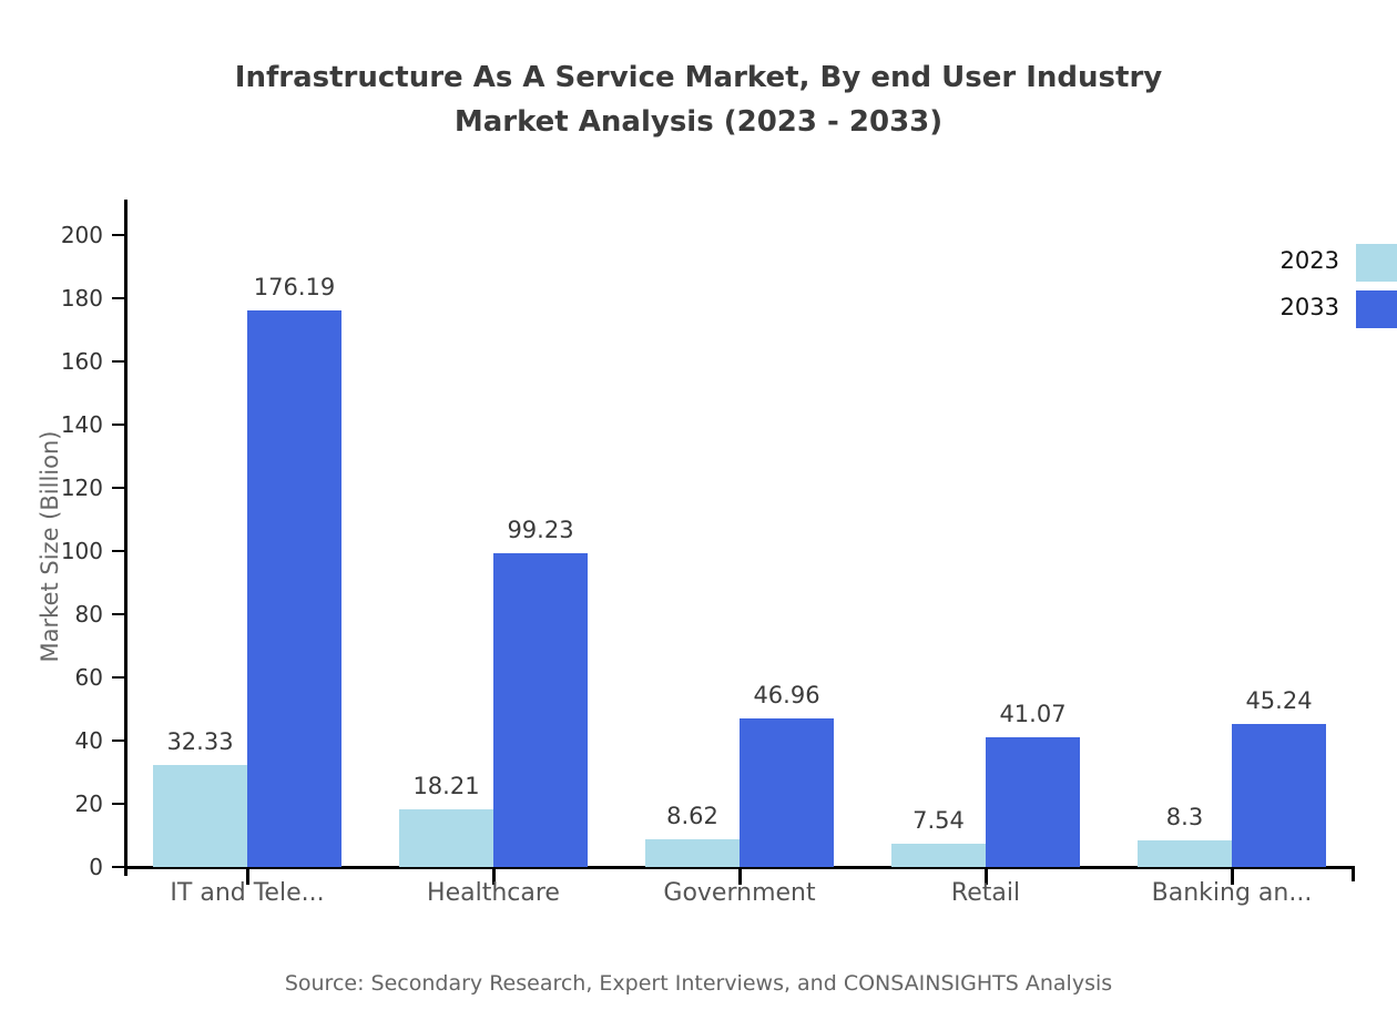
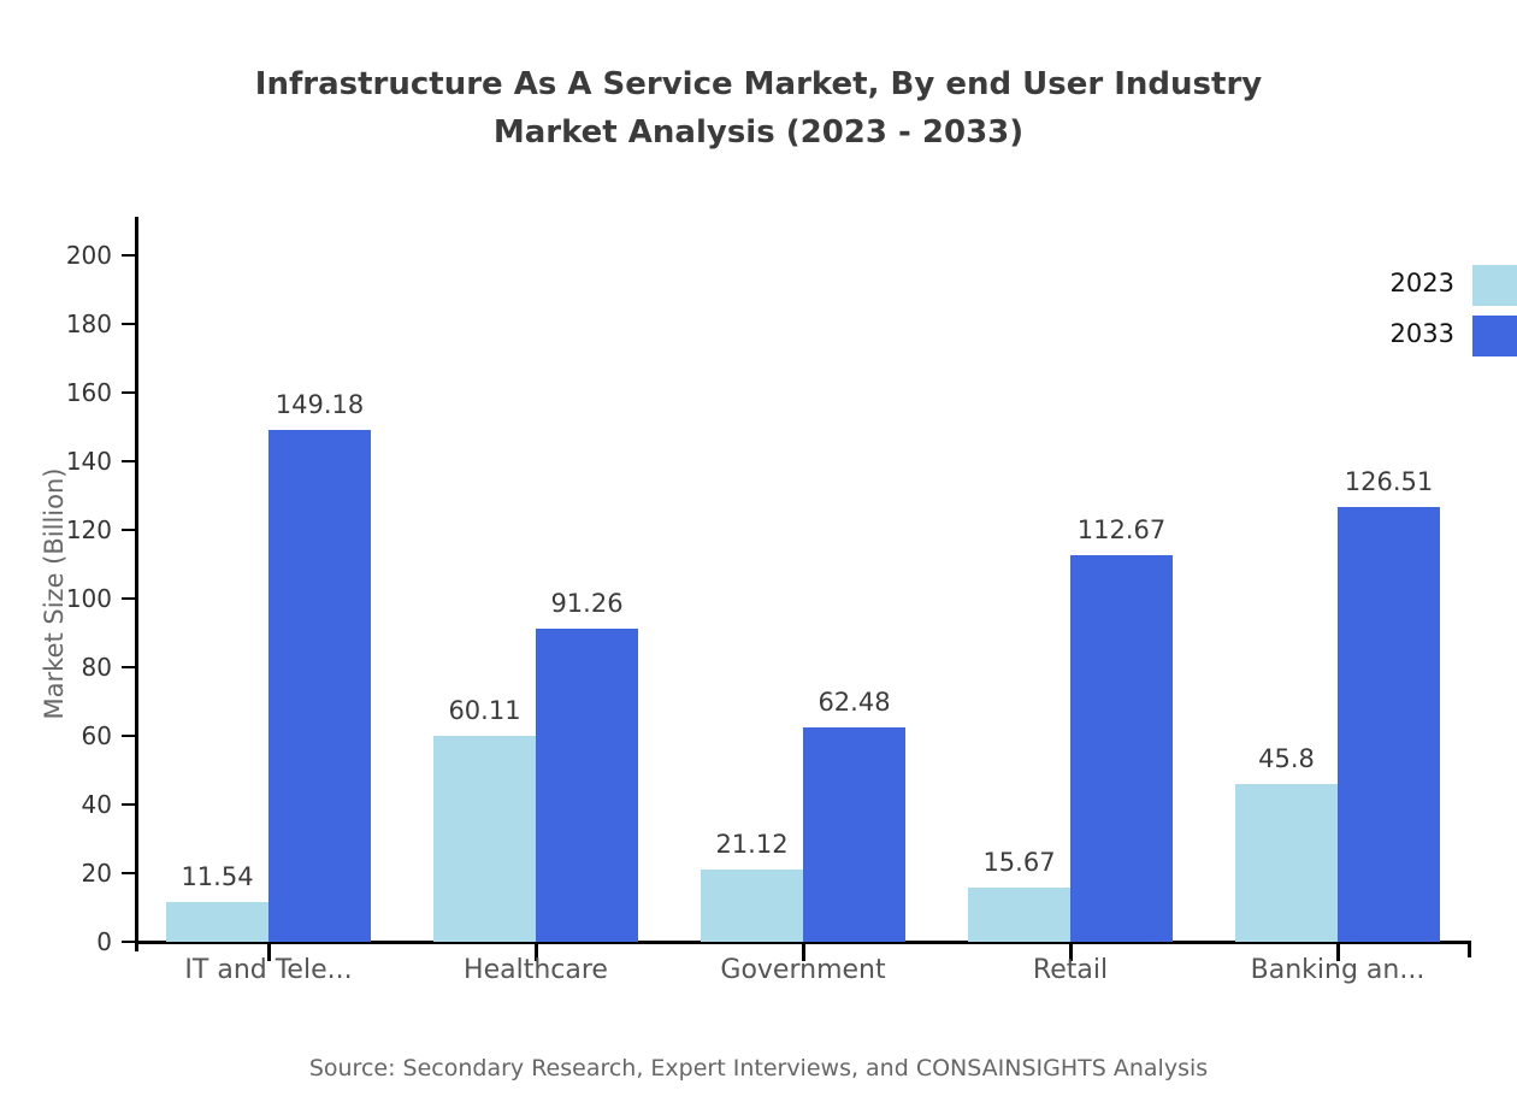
2023/IT and Tele...: 32.33 -> 11.54
2033/IT and Tele...: 176.19 -> 149.18
2023/Healthcare: 18.21 -> 60.11
2033/Healthcare: 99.23 -> 91.26
2023/Government: 8.62 -> 21.12
2033/Government: 46.96 -> 62.48
2023/Retail: 7.54 -> 15.67
2033/Retail: 41.07 -> 112.67
2023/Banking an...: 8.3 -> 45.8
2033/Banking an...: 45.24 -> 126.51
